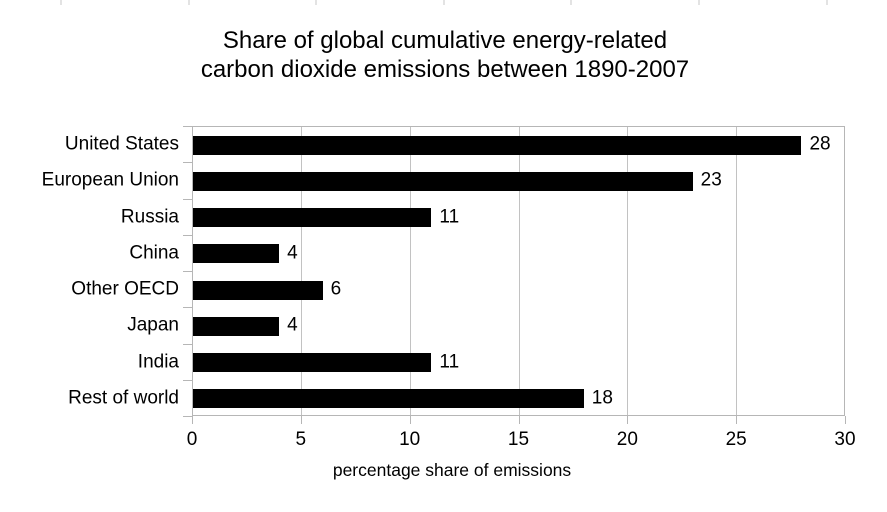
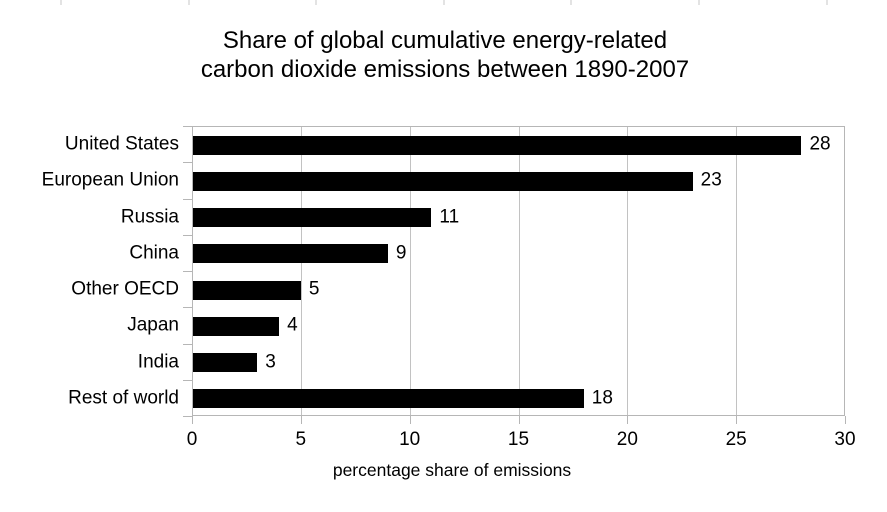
China: 4 -> 9
Other OECD: 6 -> 5
India: 11 -> 3
